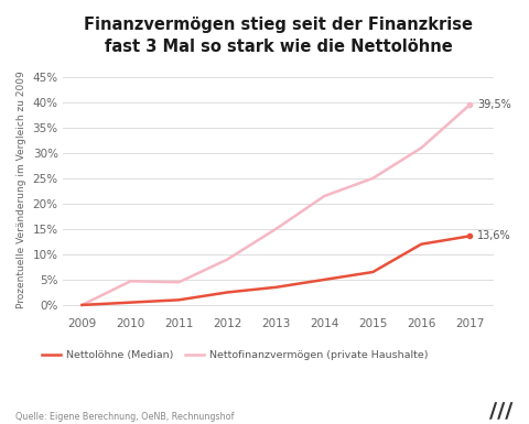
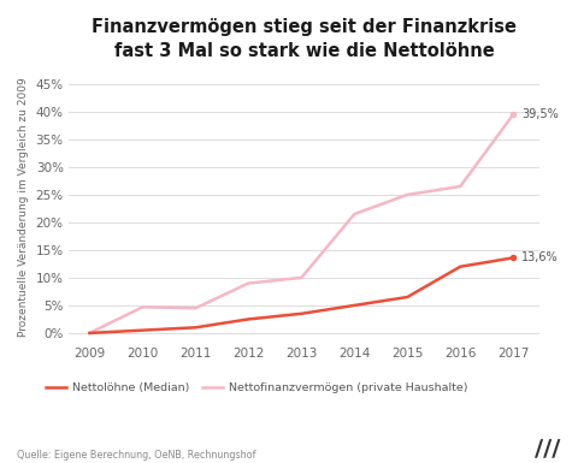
Nettofinanzvermögen (private Haushalte)/2013: 15.0% -> 10.0%
Nettofinanzvermögen (private Haushalte)/2016: 31.0% -> 26.5%
